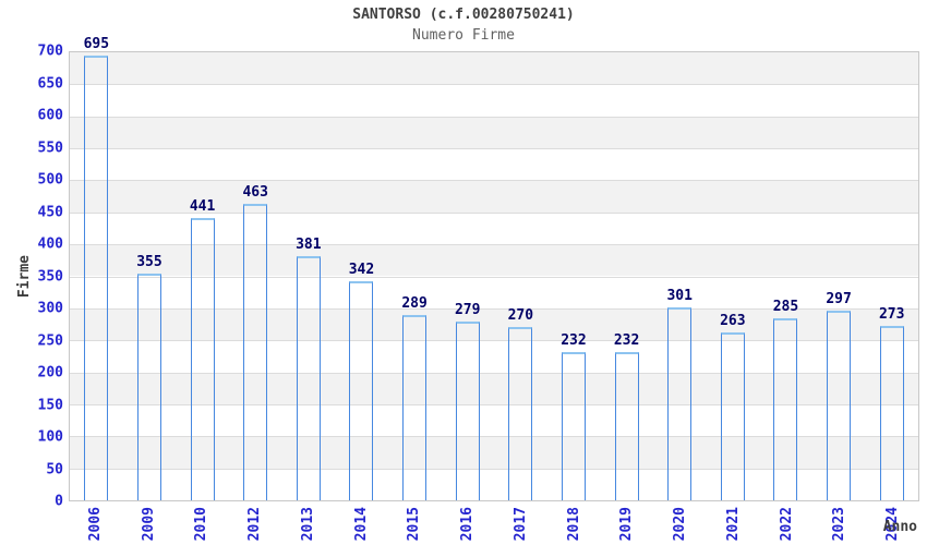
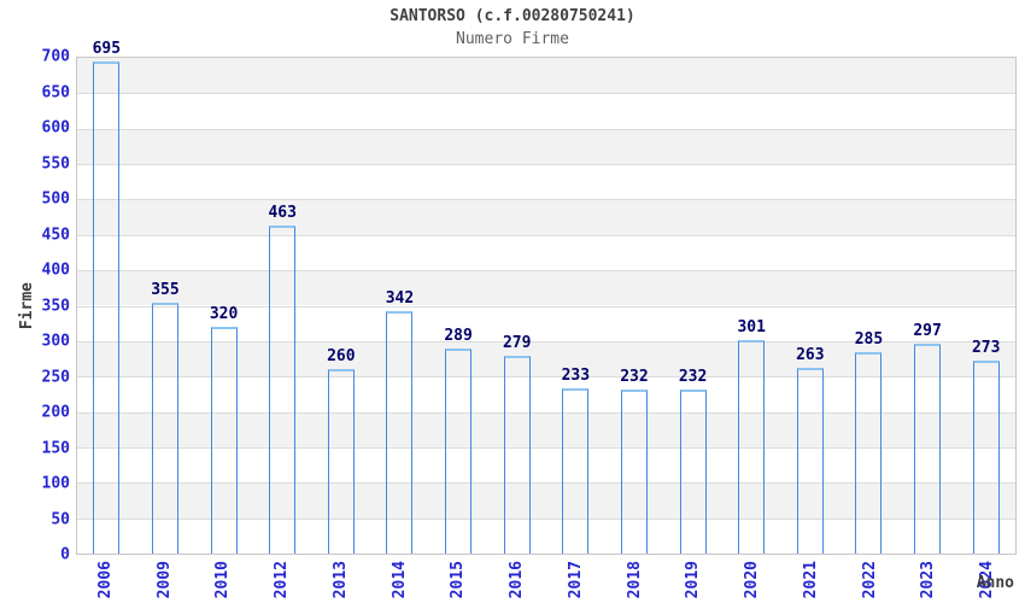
2010: 441 -> 320
2013: 381 -> 260
2017: 270 -> 233
